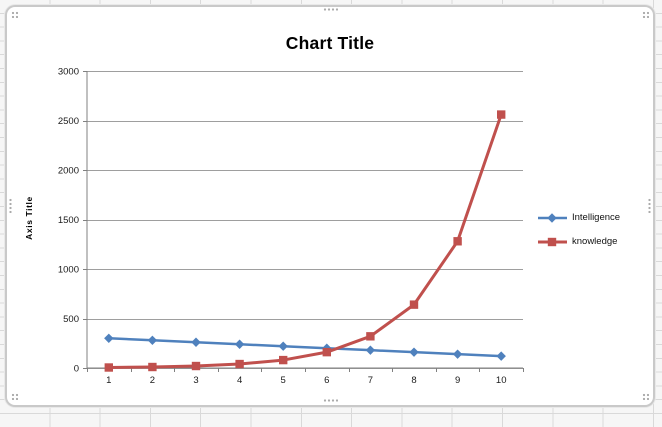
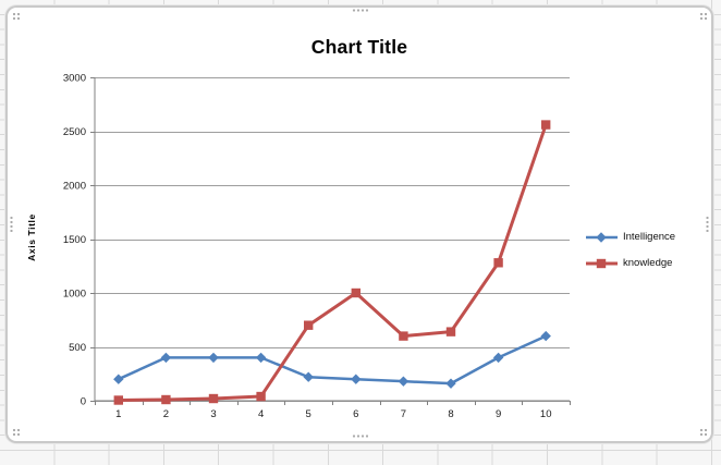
Intelligence/1: 300 -> 200
Intelligence/2: 300 -> 400
Intelligence/3: 300 -> 400
Intelligence/4: 200 -> 400
knowledge/5: 100 -> 700
knowledge/6: 200 -> 1000
knowledge/7: 300 -> 600
Intelligence/9: 100 -> 400
Intelligence/10: 100 -> 600
